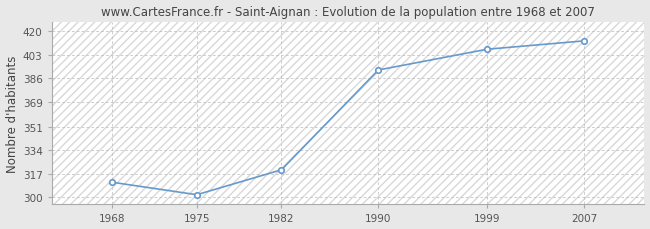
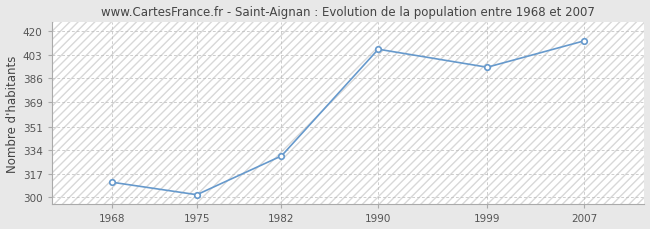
1982: 320 -> 330
1990: 392 -> 407
1999: 407 -> 394
